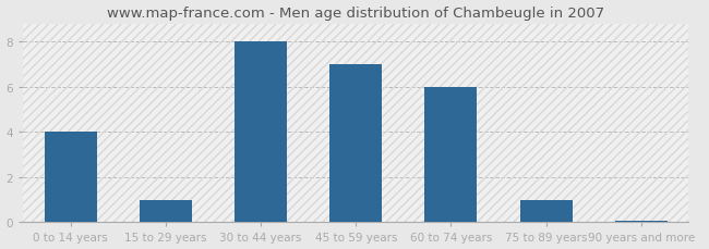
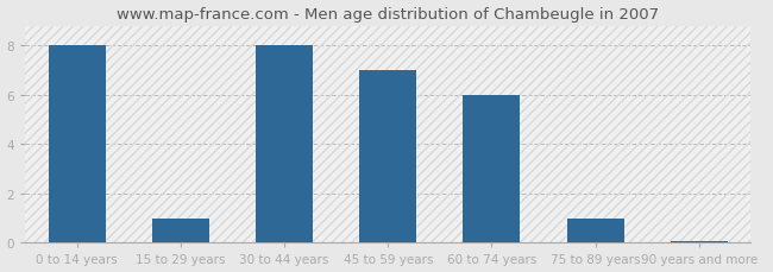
0 to 14 years: 4.00 -> 8.00
